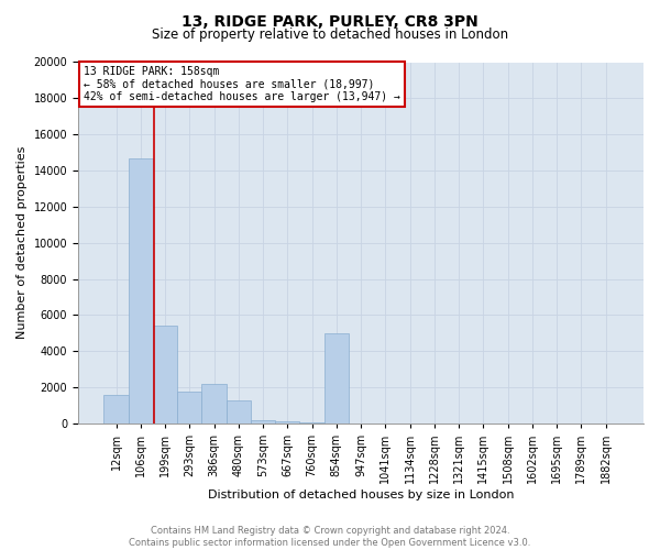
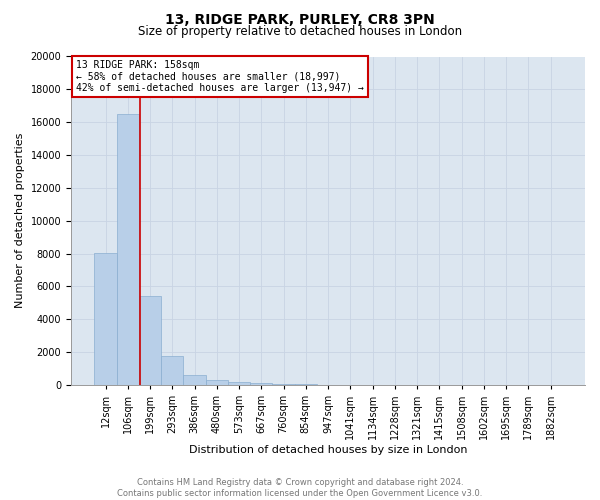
12sqm: 1600 -> 8000
106sqm: 14700 -> 16500
386sqm: 2200 -> 600
480sqm: 1300 -> 300
854sqm: 5000 -> 0
